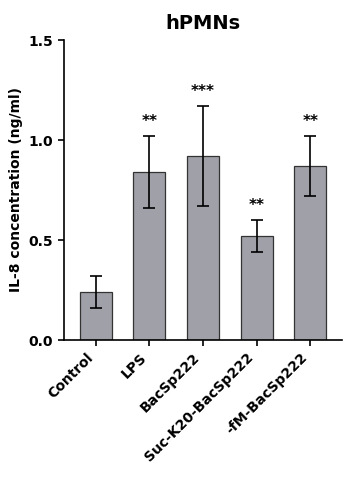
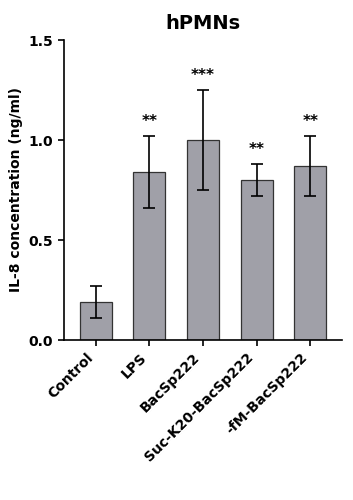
Control: 0.24 -> 0.19
BacSp222: 0.92 -> 1.00
Suc-K20-BacSp222: 0.52 -> 0.80
